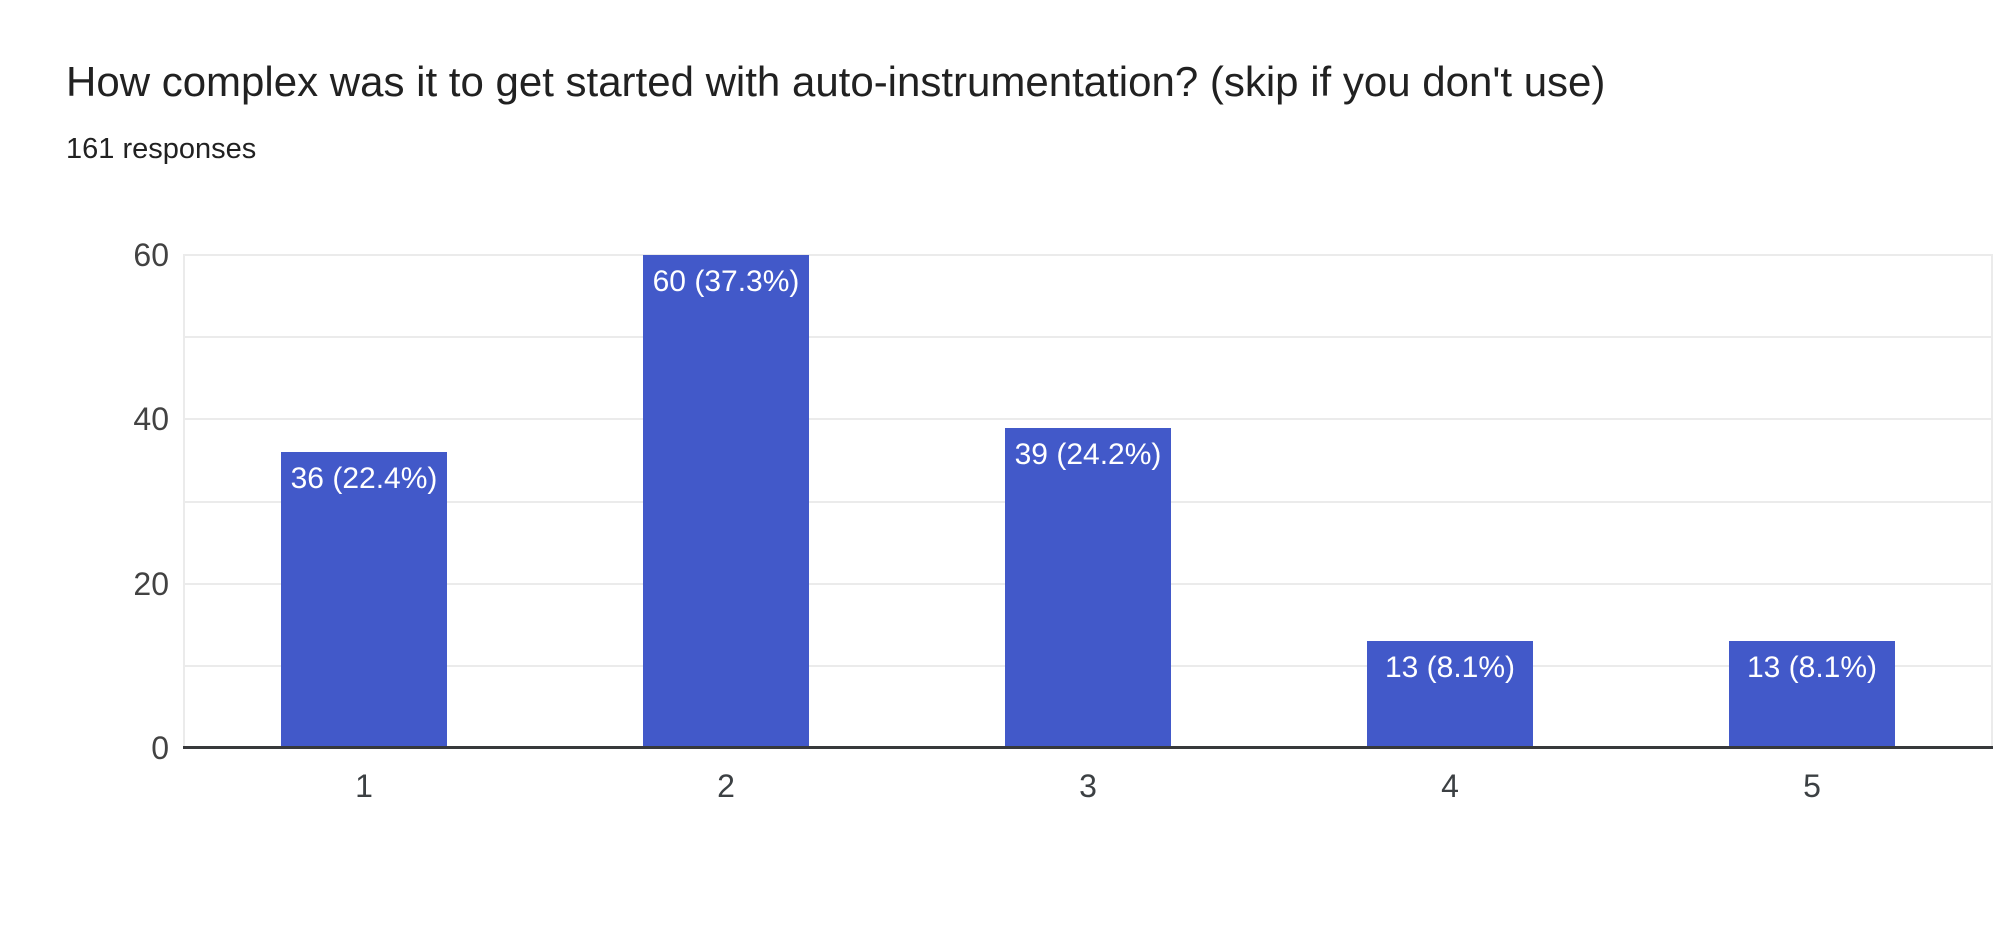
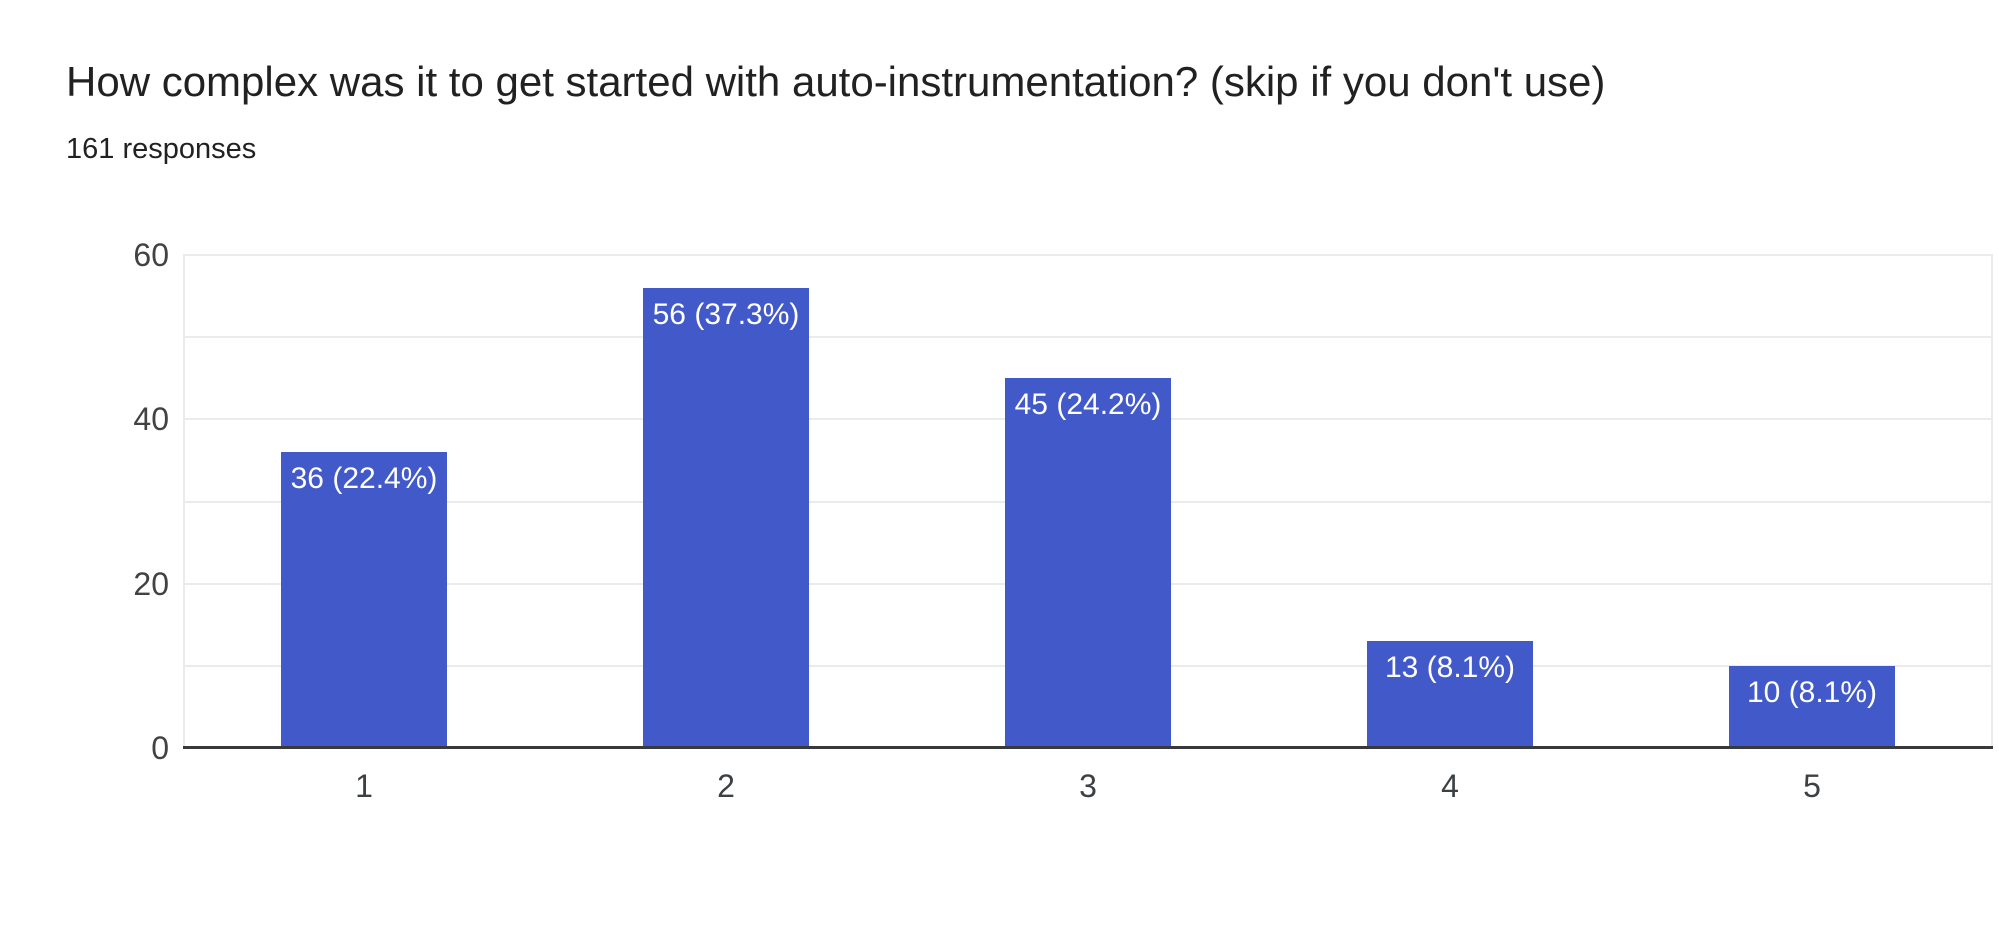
2: 60 -> 56
3: 39 -> 45
5: 13 -> 10
